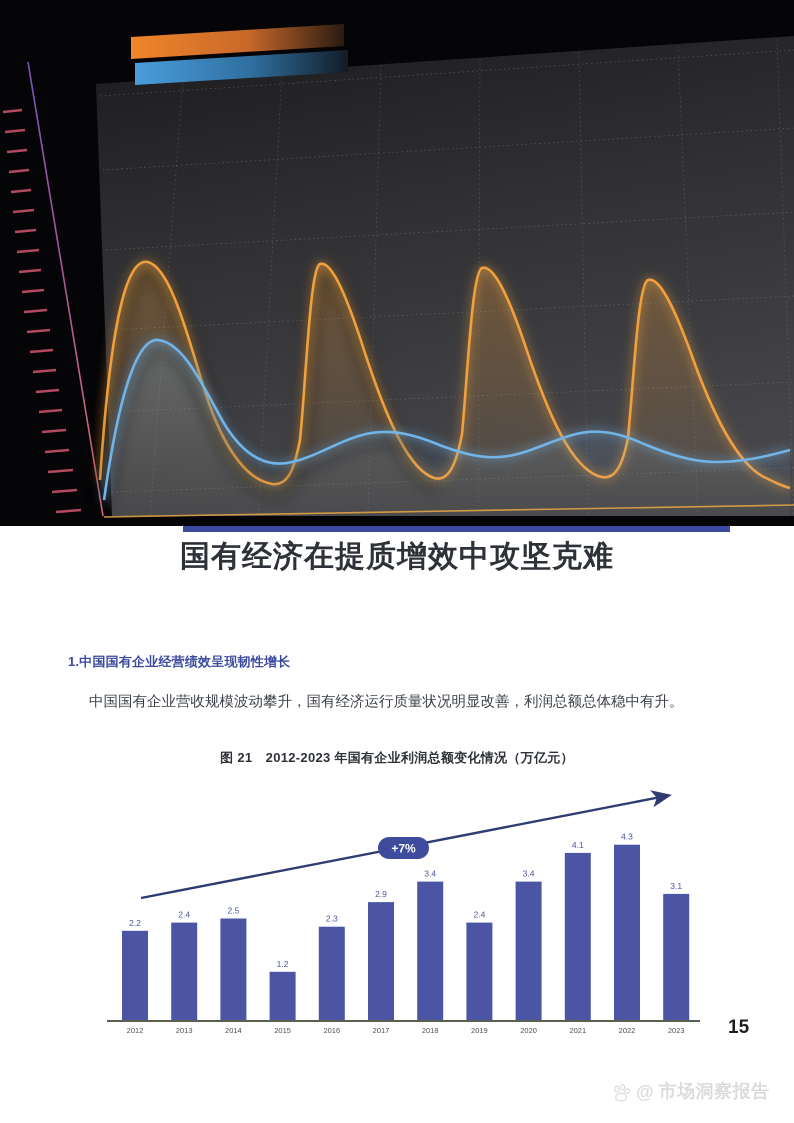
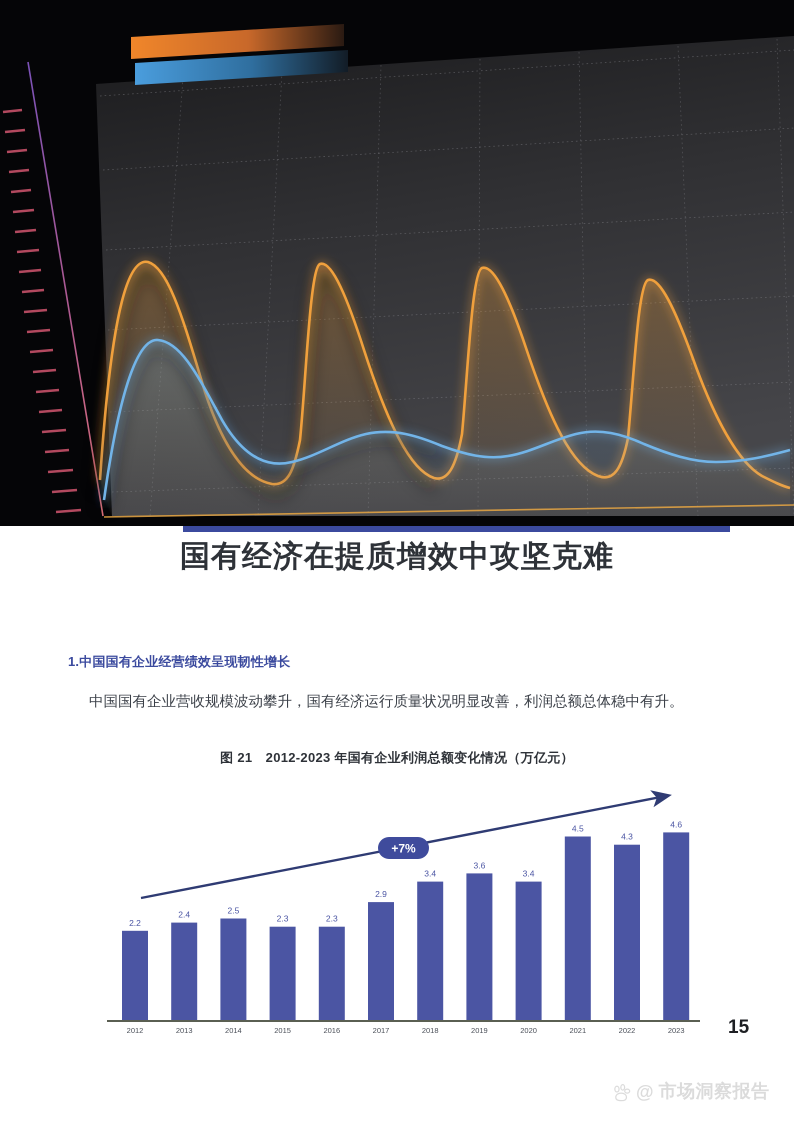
2015: 1.2 -> 2.3
2019: 2.4 -> 3.6
2021: 4.1 -> 4.5
2023: 3.1 -> 4.6
